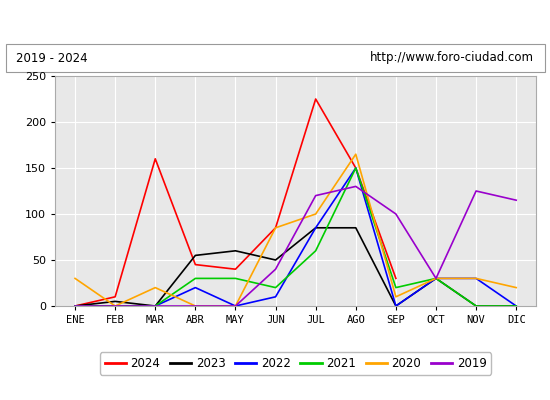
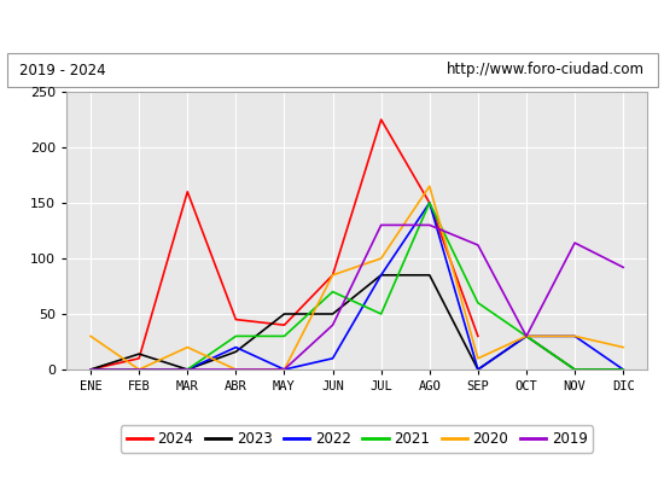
2023/FEB: 5 -> 14
2023/ABR: 55 -> 16
2023/MAY: 60 -> 50
2021/JUN: 20 -> 70
2021/JUL: 60 -> 50
2019/JUL: 120 -> 130
2021/SEP: 20 -> 60
2019/SEP: 100 -> 112
2019/NOV: 125 -> 114
2019/DIC: 115 -> 92
